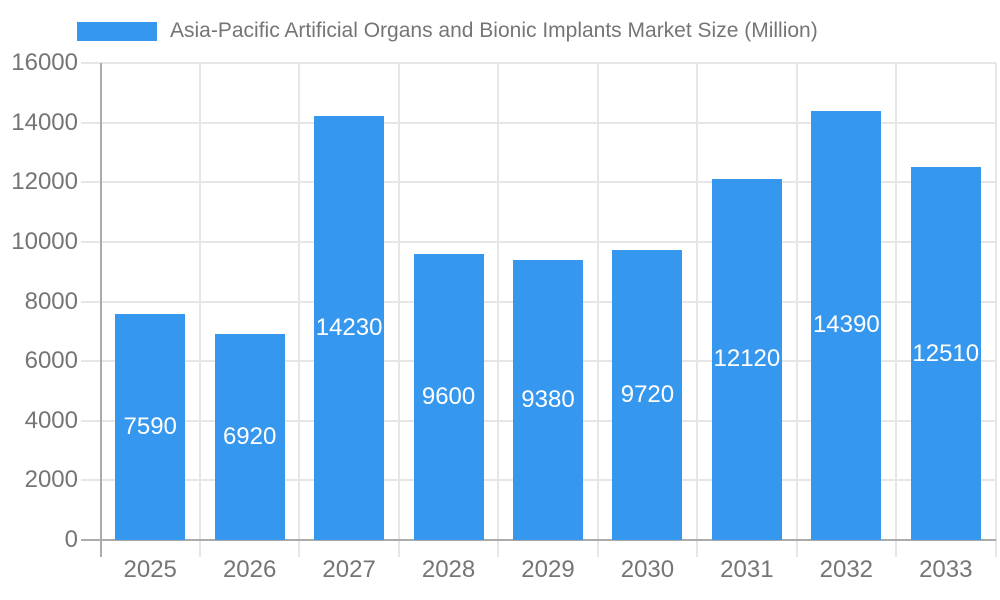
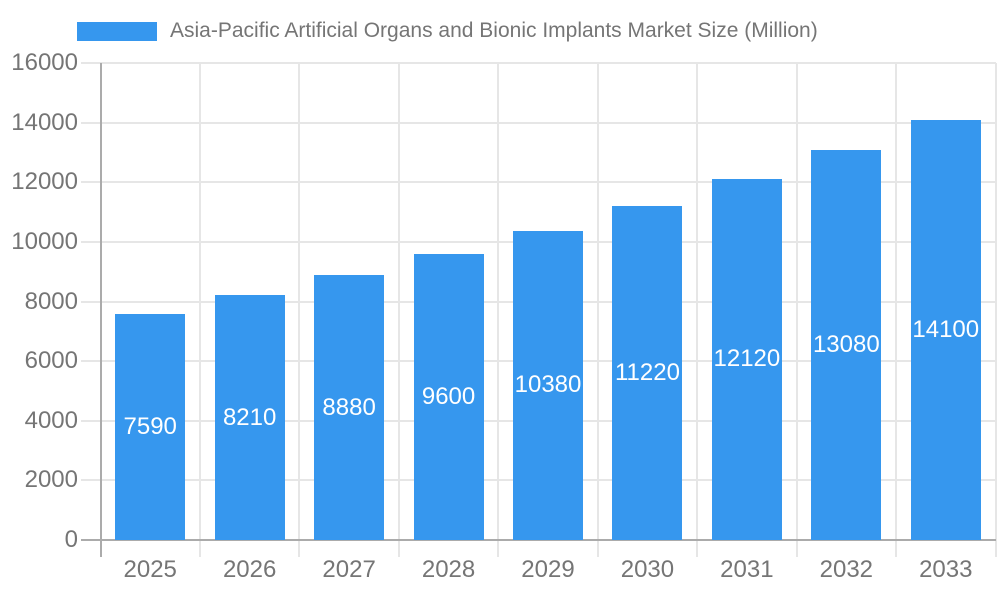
2026: 6920 -> 8210
2027: 14230 -> 8880
2029: 9380 -> 10380
2030: 9720 -> 11220
2032: 14390 -> 13080
2033: 12510 -> 14100
